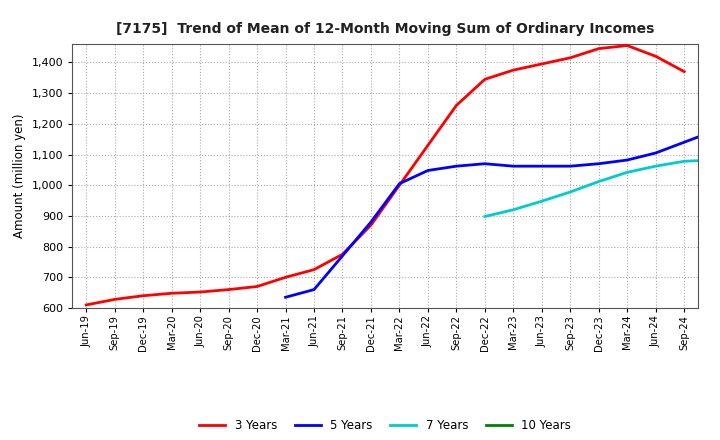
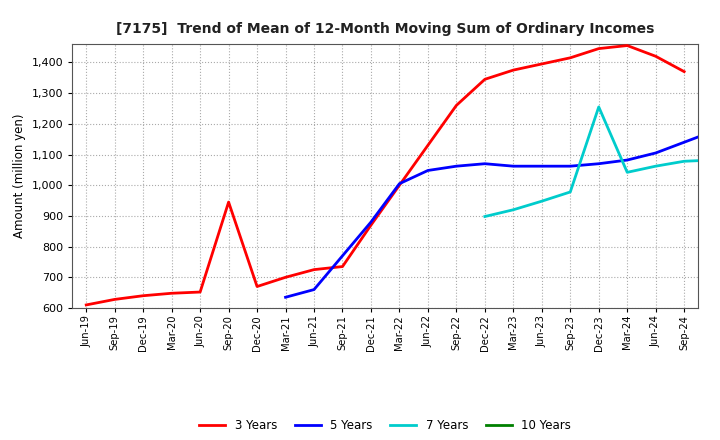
3 Years/Sep-20: 660 -> 945
3 Years/Sep-21: 775 -> 735
7 Years/Dec-23: 1,012 -> 1,255
